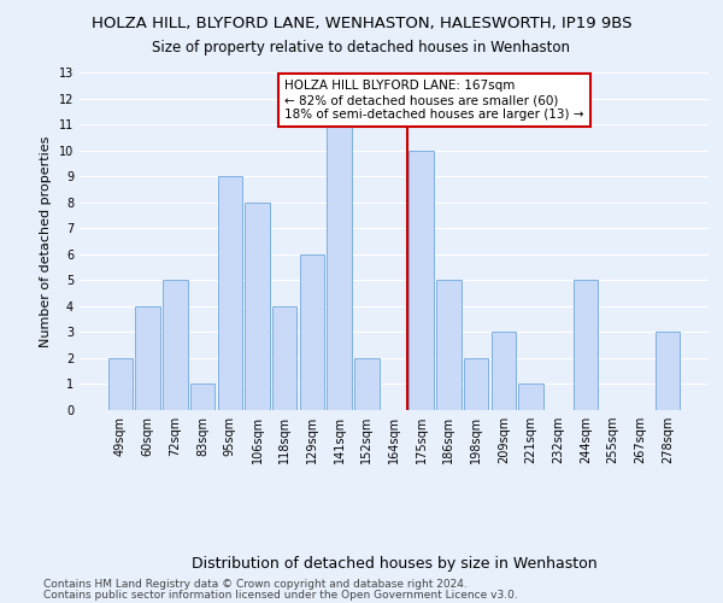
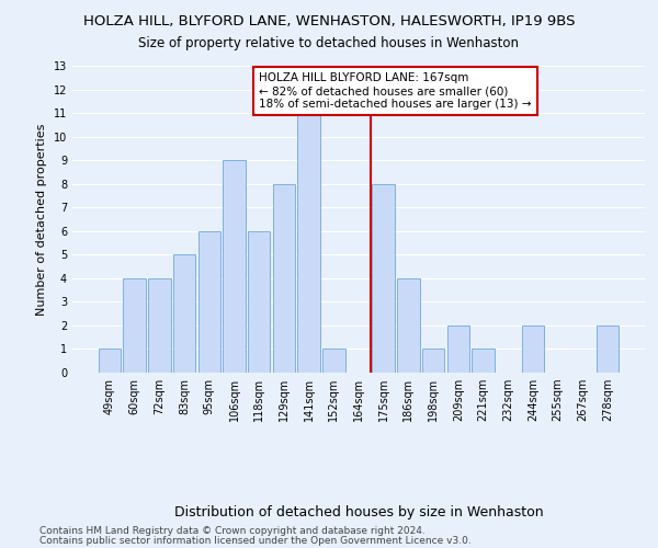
49sqm: 2 -> 1
72sqm: 5 -> 4
83sqm: 1 -> 5
95sqm: 9 -> 6
106sqm: 8 -> 9
118sqm: 4 -> 6
129sqm: 6 -> 8
152sqm: 2 -> 1
175sqm: 10 -> 8
186sqm: 5 -> 4
198sqm: 2 -> 1
209sqm: 3 -> 2
244sqm: 5 -> 2
278sqm: 3 -> 2
